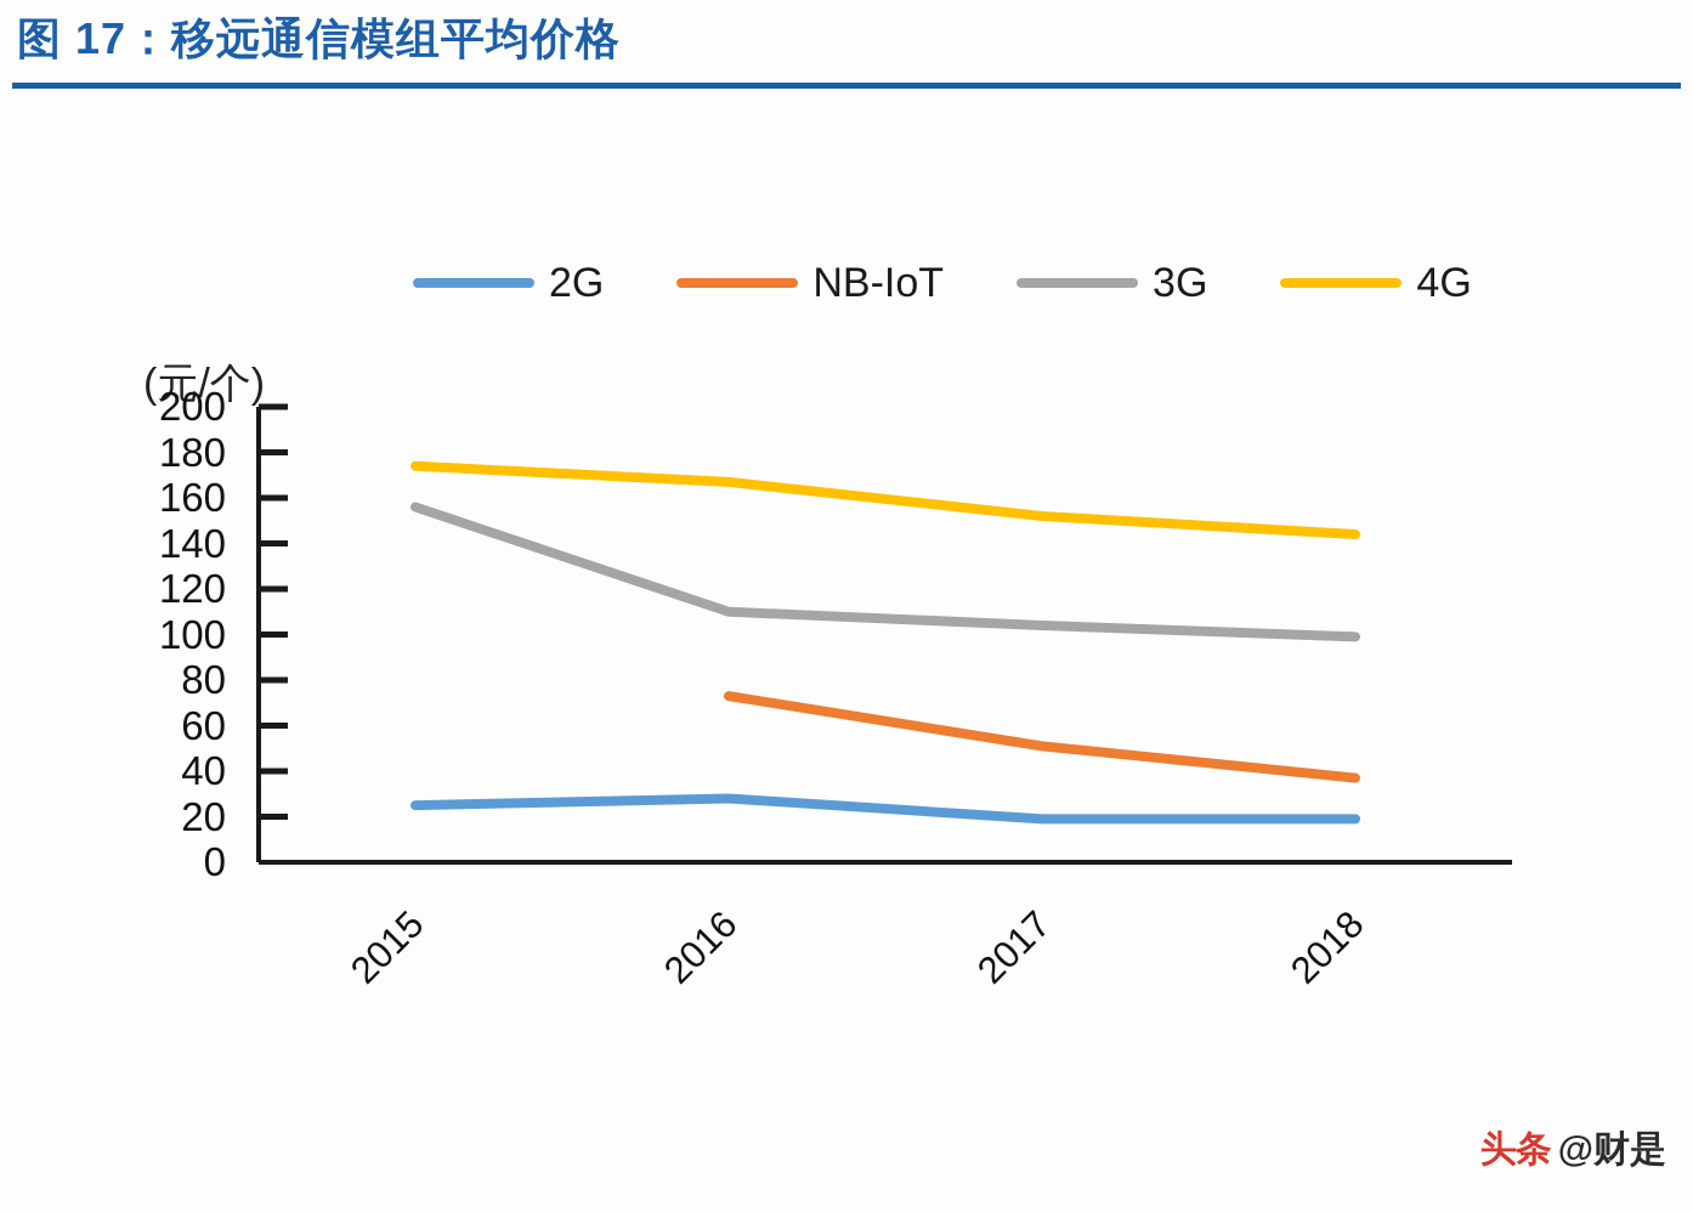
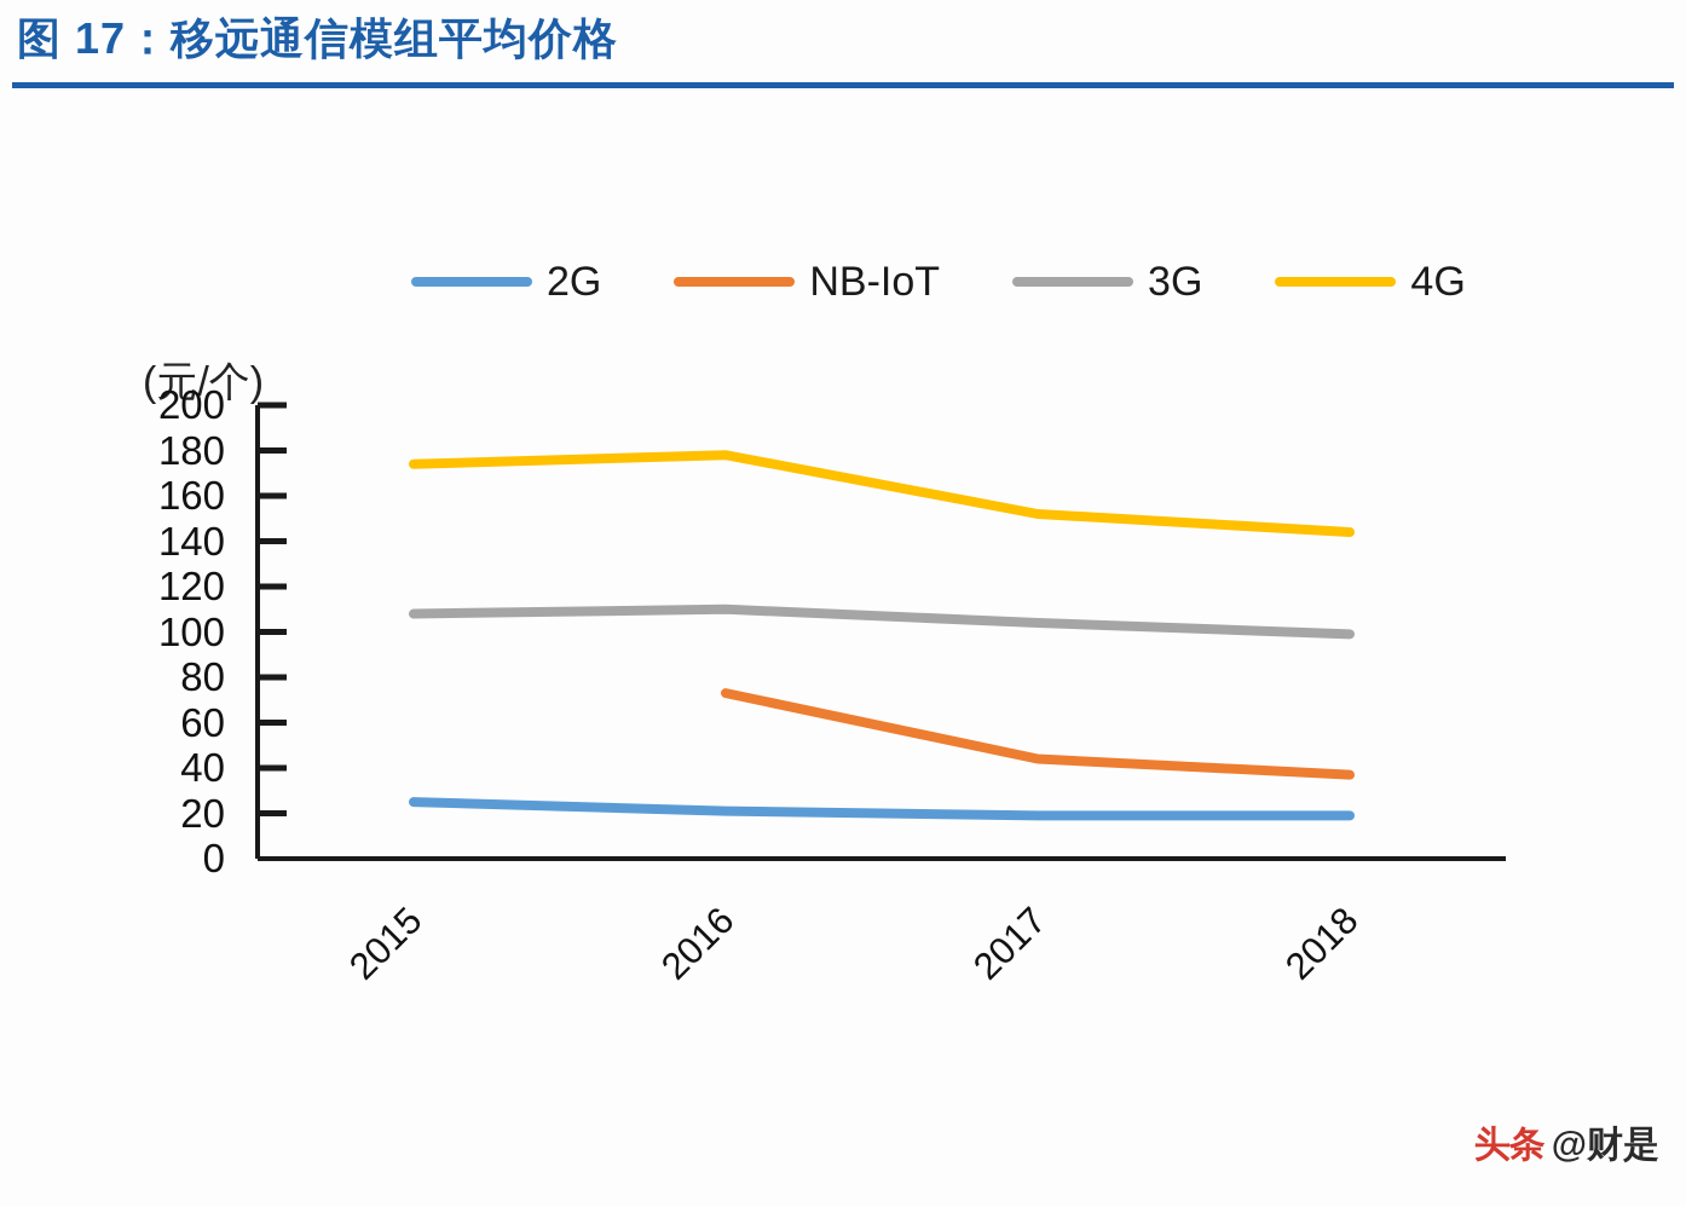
3G/2015: 156 -> 108
2G/2016: 28 -> 21
4G/2016: 167 -> 178
NB-IoT/2017: 51 -> 44
